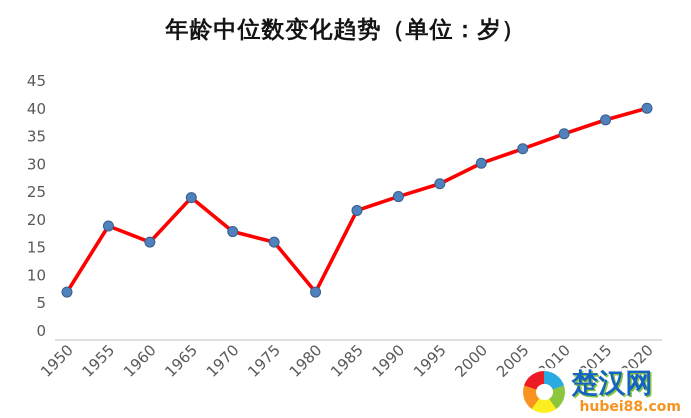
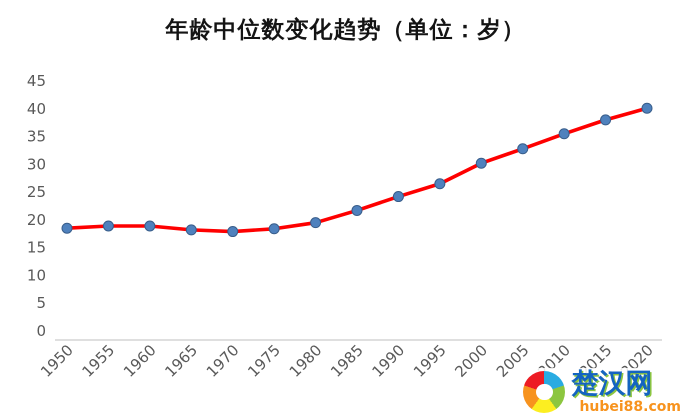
1950: 7 -> 18
1960: 16 -> 19
1965: 24 -> 18
1975: 16 -> 18
1980: 7 -> 20
